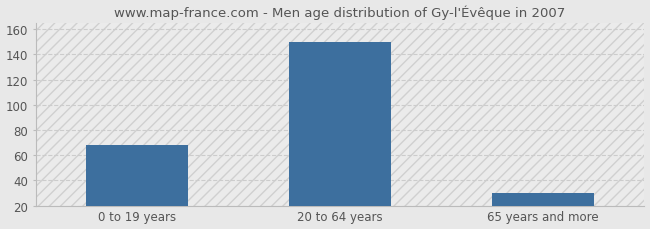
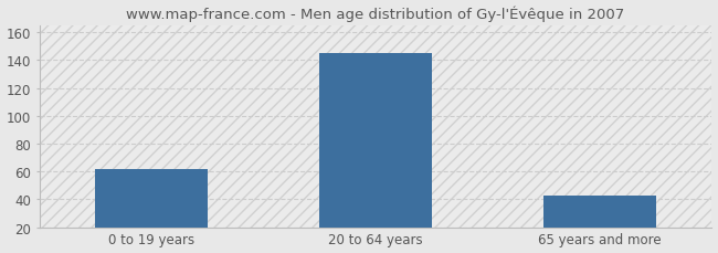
0 to 19 years: 68 -> 62
20 to 64 years: 150 -> 145
65 years and more: 30 -> 43
